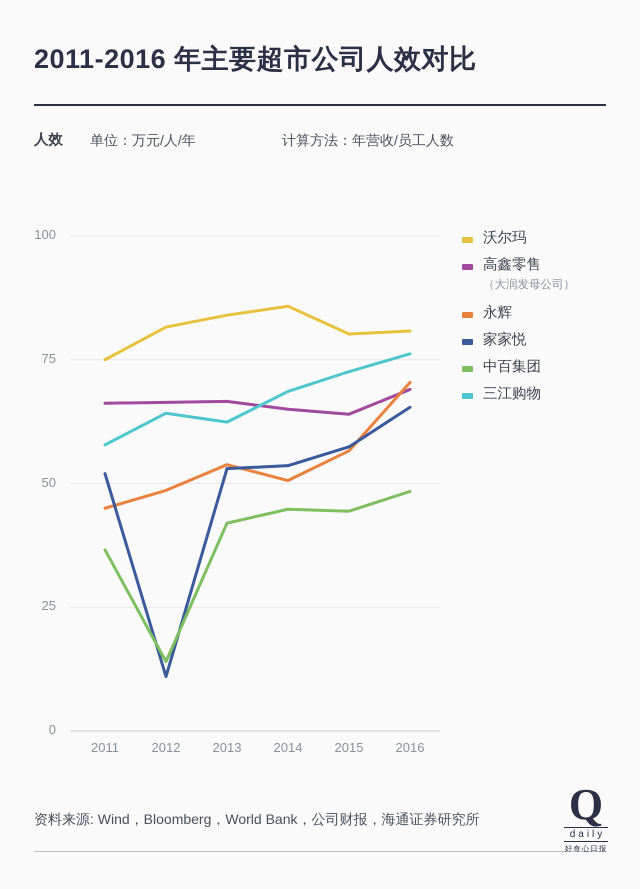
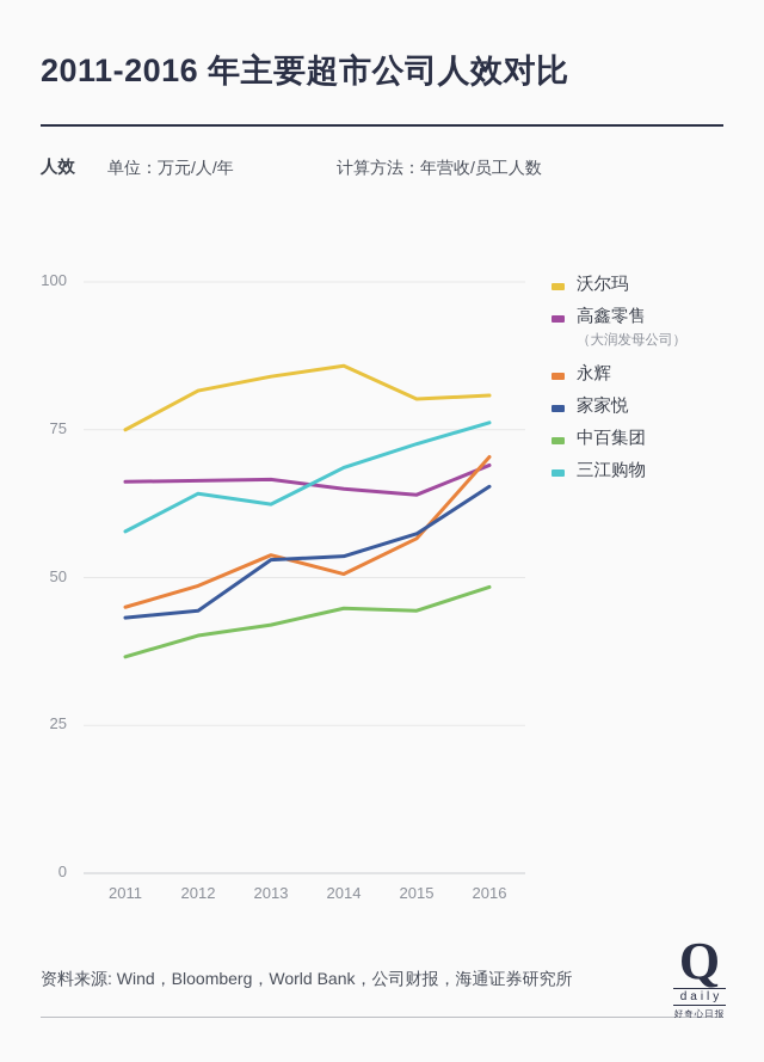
家家悦/2011: 52 -> 43
家家悦/2012: 11 -> 44
中百集团/2012: 14 -> 40
